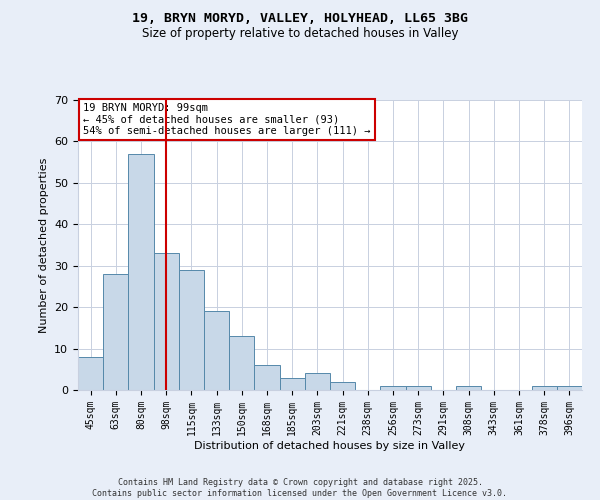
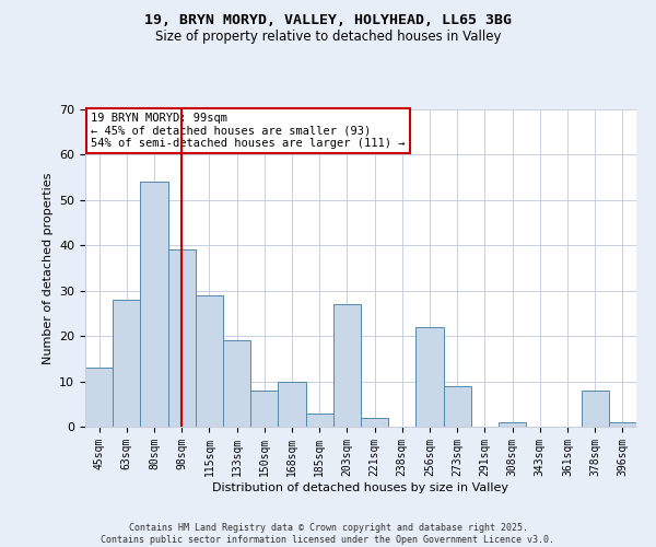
45sqm: 8 -> 13
80sqm: 57 -> 54
98sqm: 33 -> 39
150sqm: 13 -> 8
168sqm: 6 -> 10
203sqm: 4 -> 27
256sqm: 1 -> 22
273sqm: 1 -> 9
378sqm: 1 -> 8
